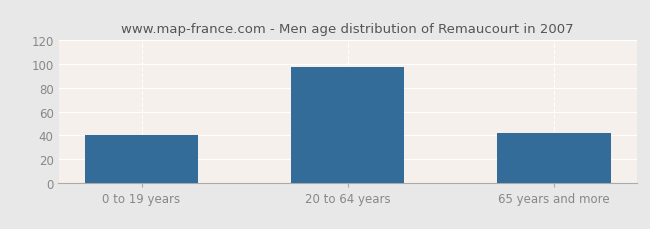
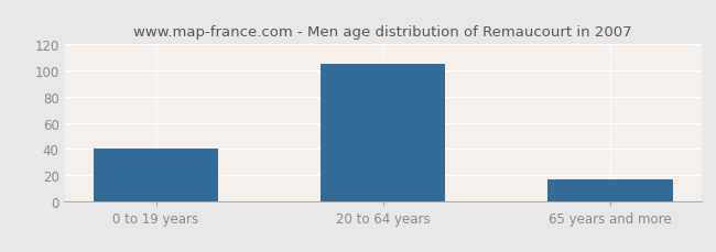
20 to 64 years: 98 -> 105
65 years and more: 42 -> 17
